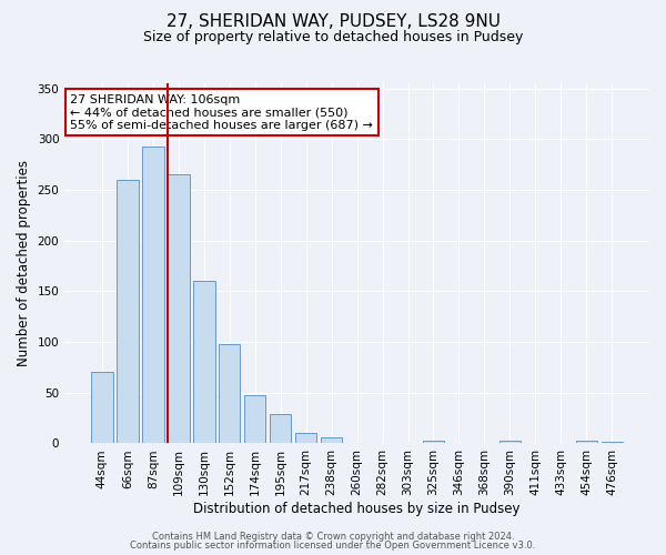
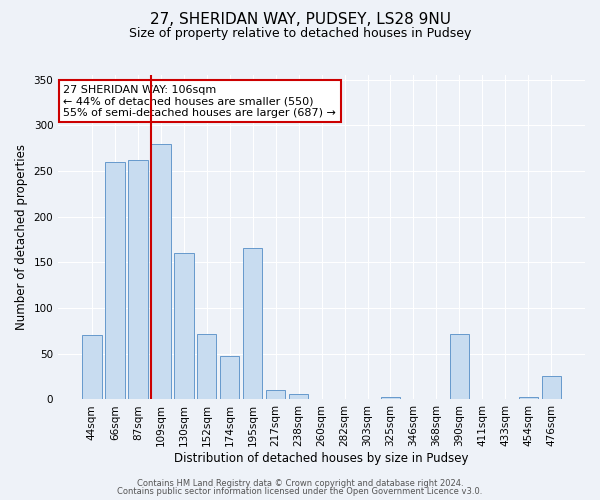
87sqm: 293 -> 262
109sqm: 265 -> 280
152sqm: 98 -> 72
195sqm: 29 -> 166
390sqm: 3 -> 72
476sqm: 2 -> 26
